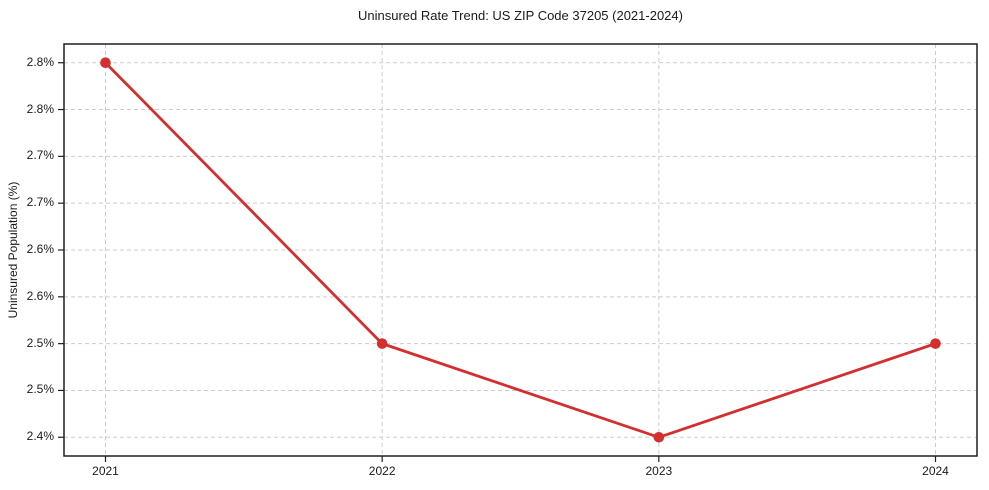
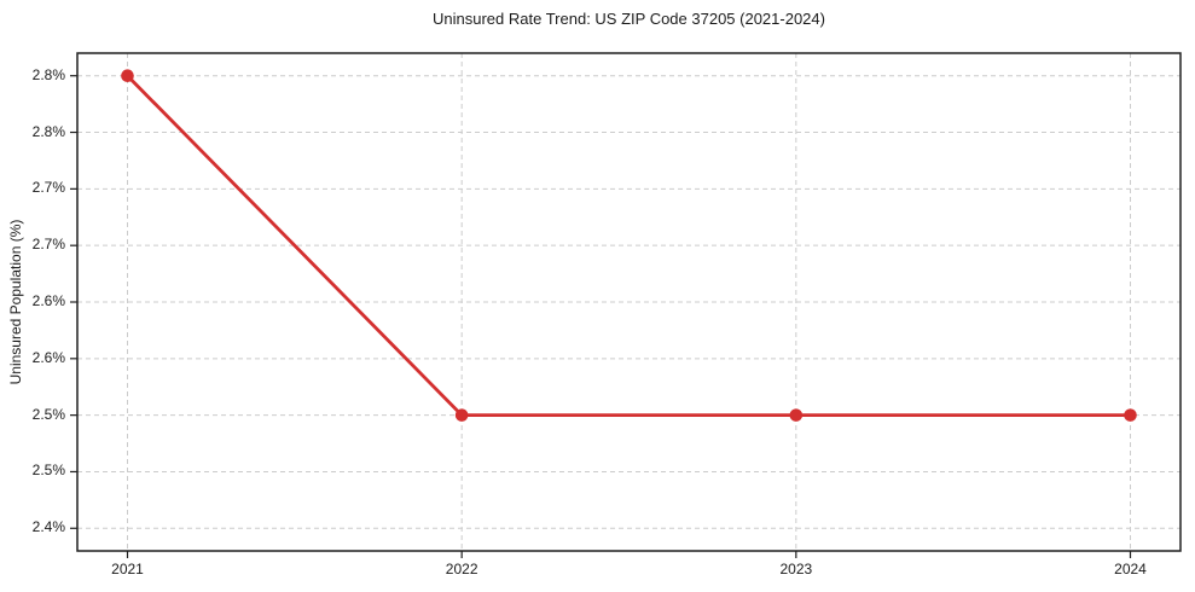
2023: 2.4% -> 2.5%
